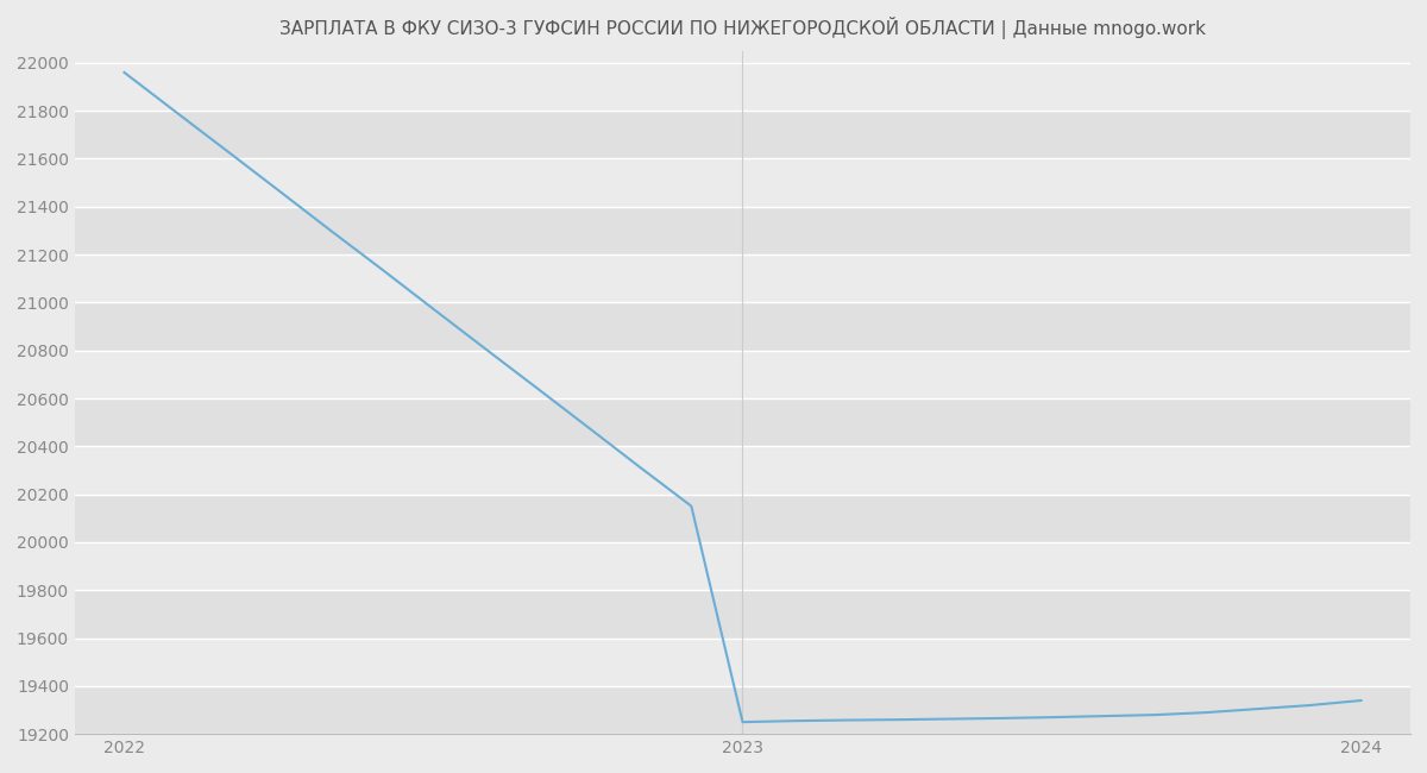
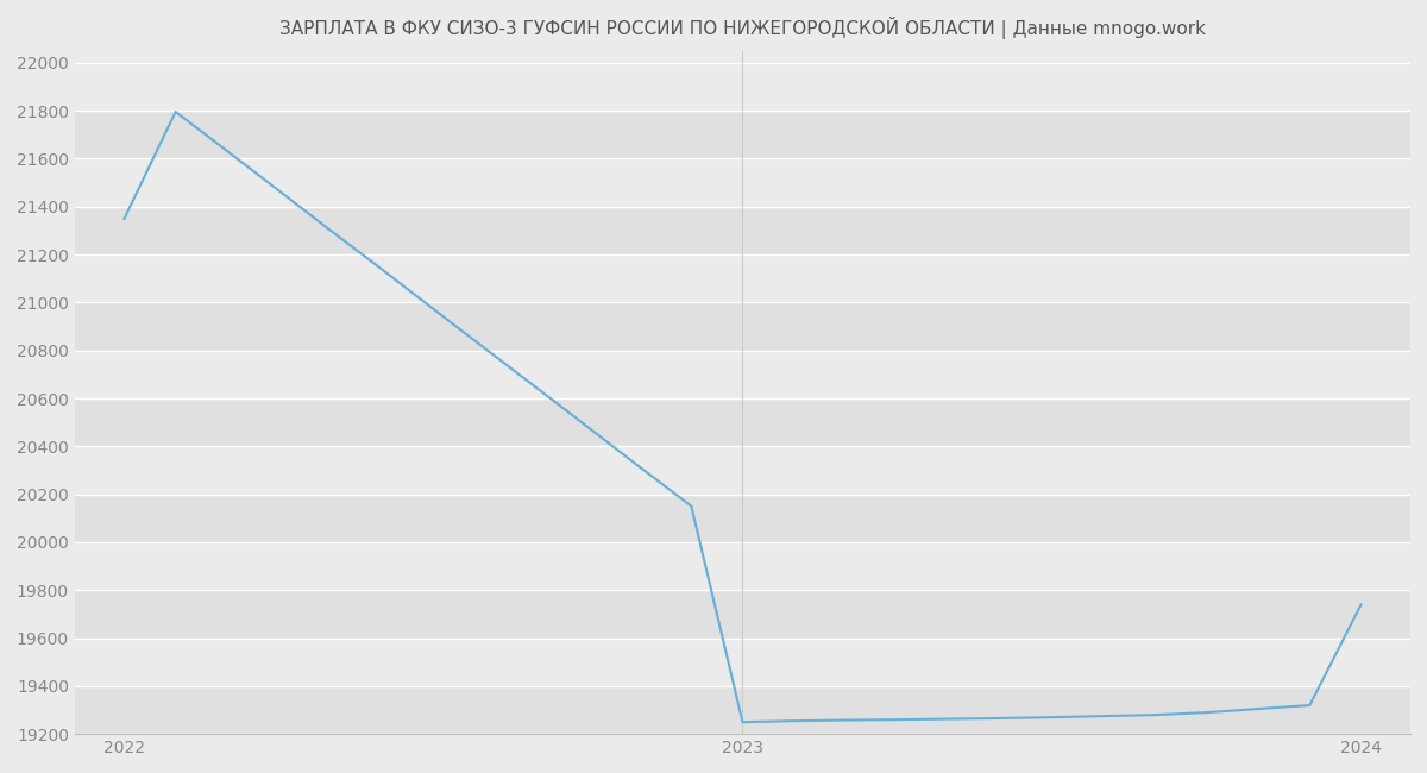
2022: 21960 -> 21350
2024: 19340 -> 19740
